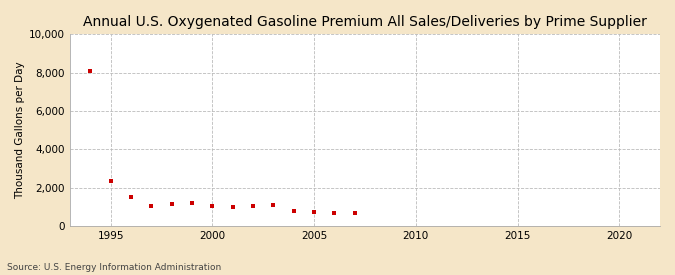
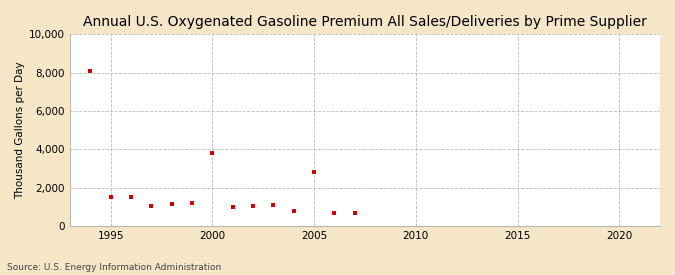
1995: 2,400 -> 1,500
2000: 1,000 -> 3,800
2005: 700 -> 2,800
